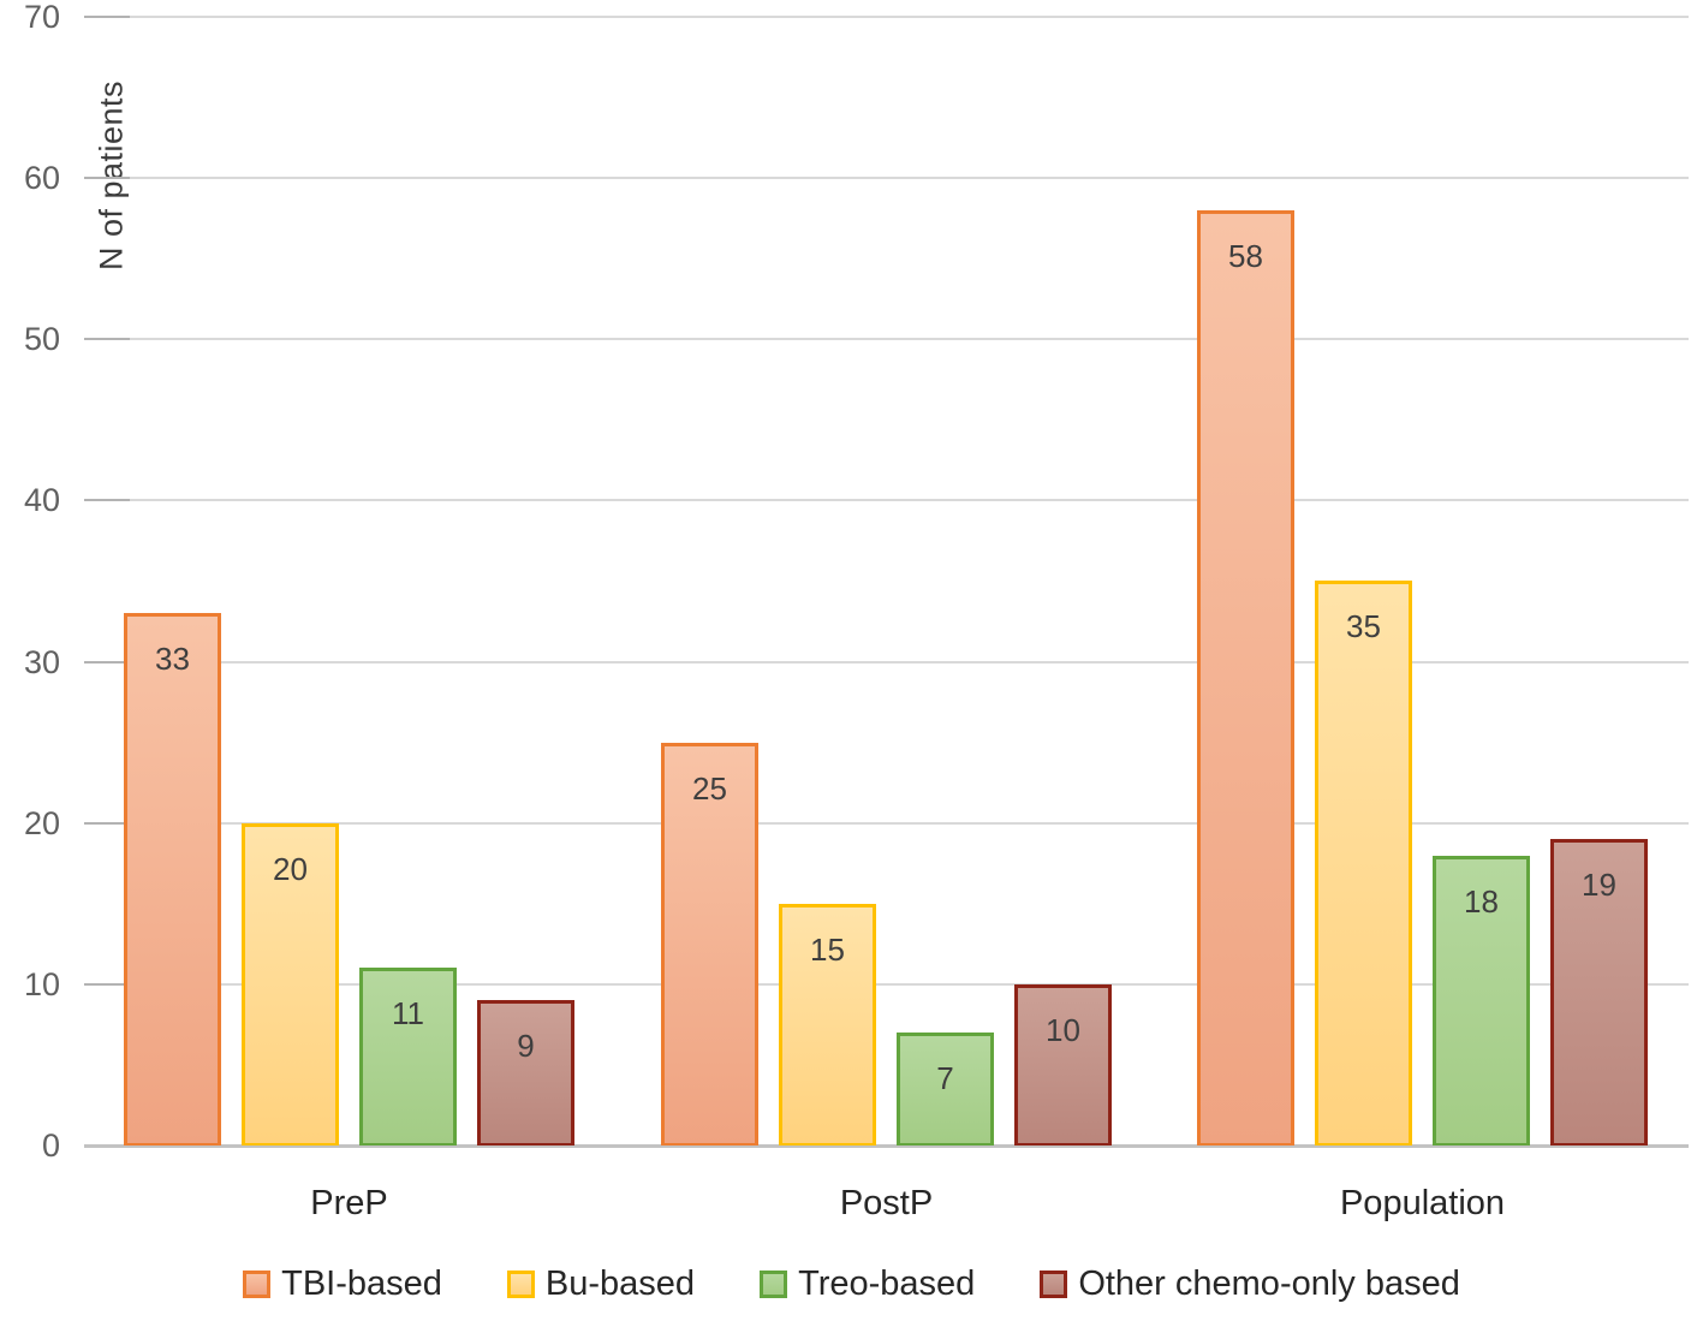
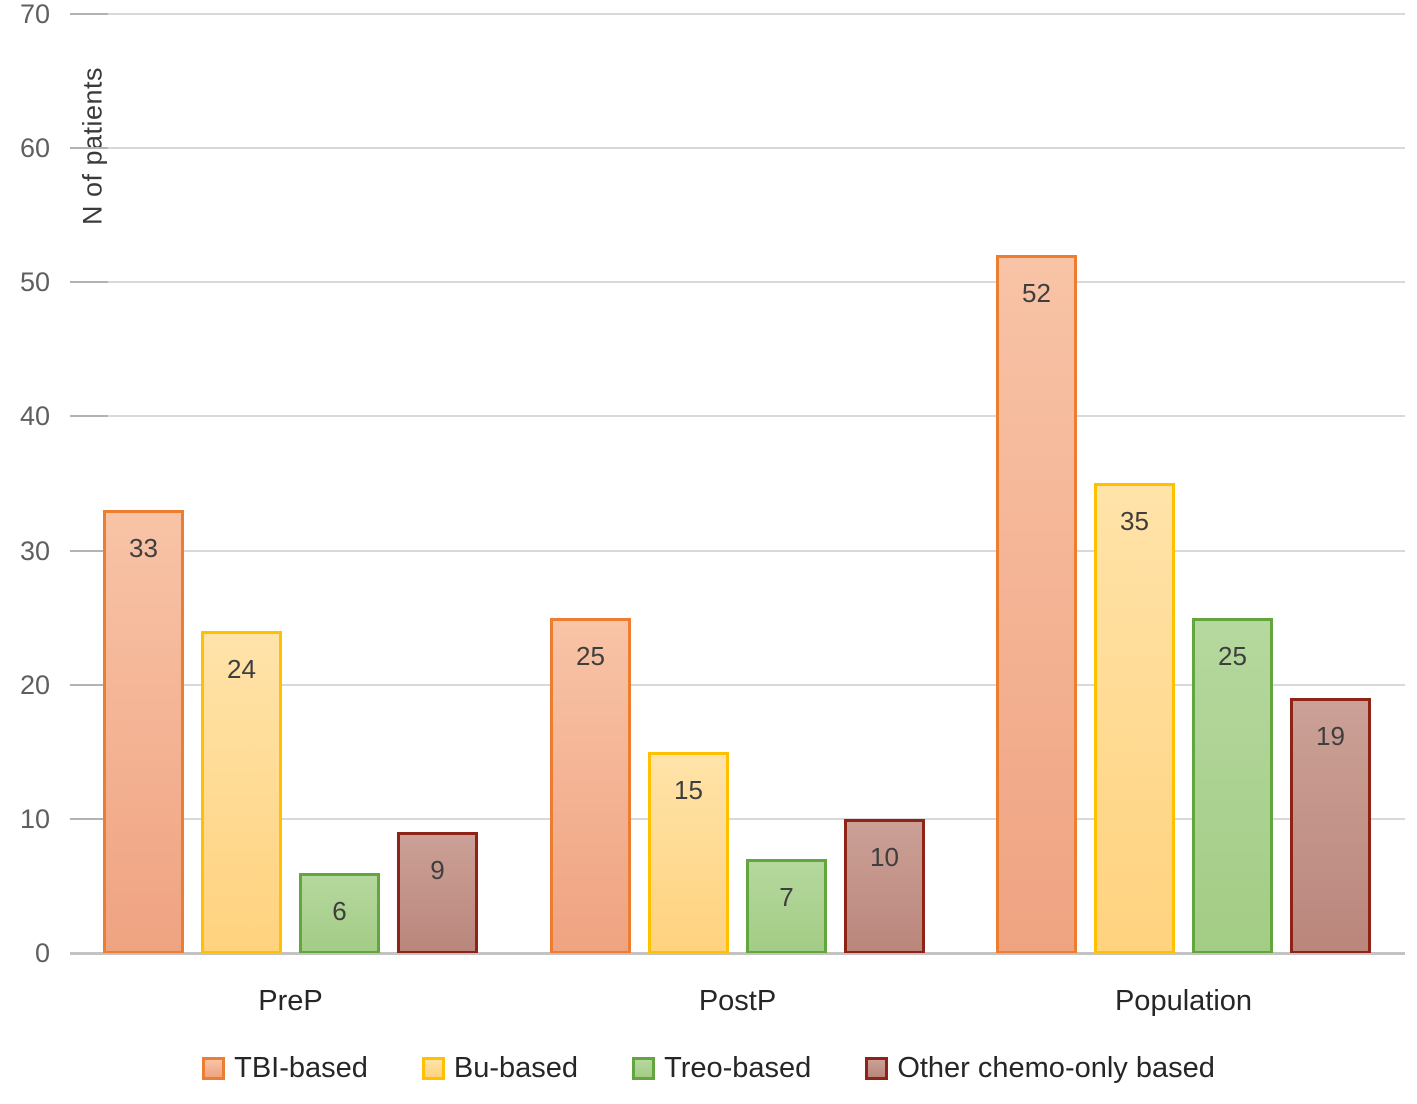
Bu-based/PreP: 20 -> 24
Treo-based/PreP: 11 -> 6
TBI-based/Population: 58 -> 52
Treo-based/Population: 18 -> 25
